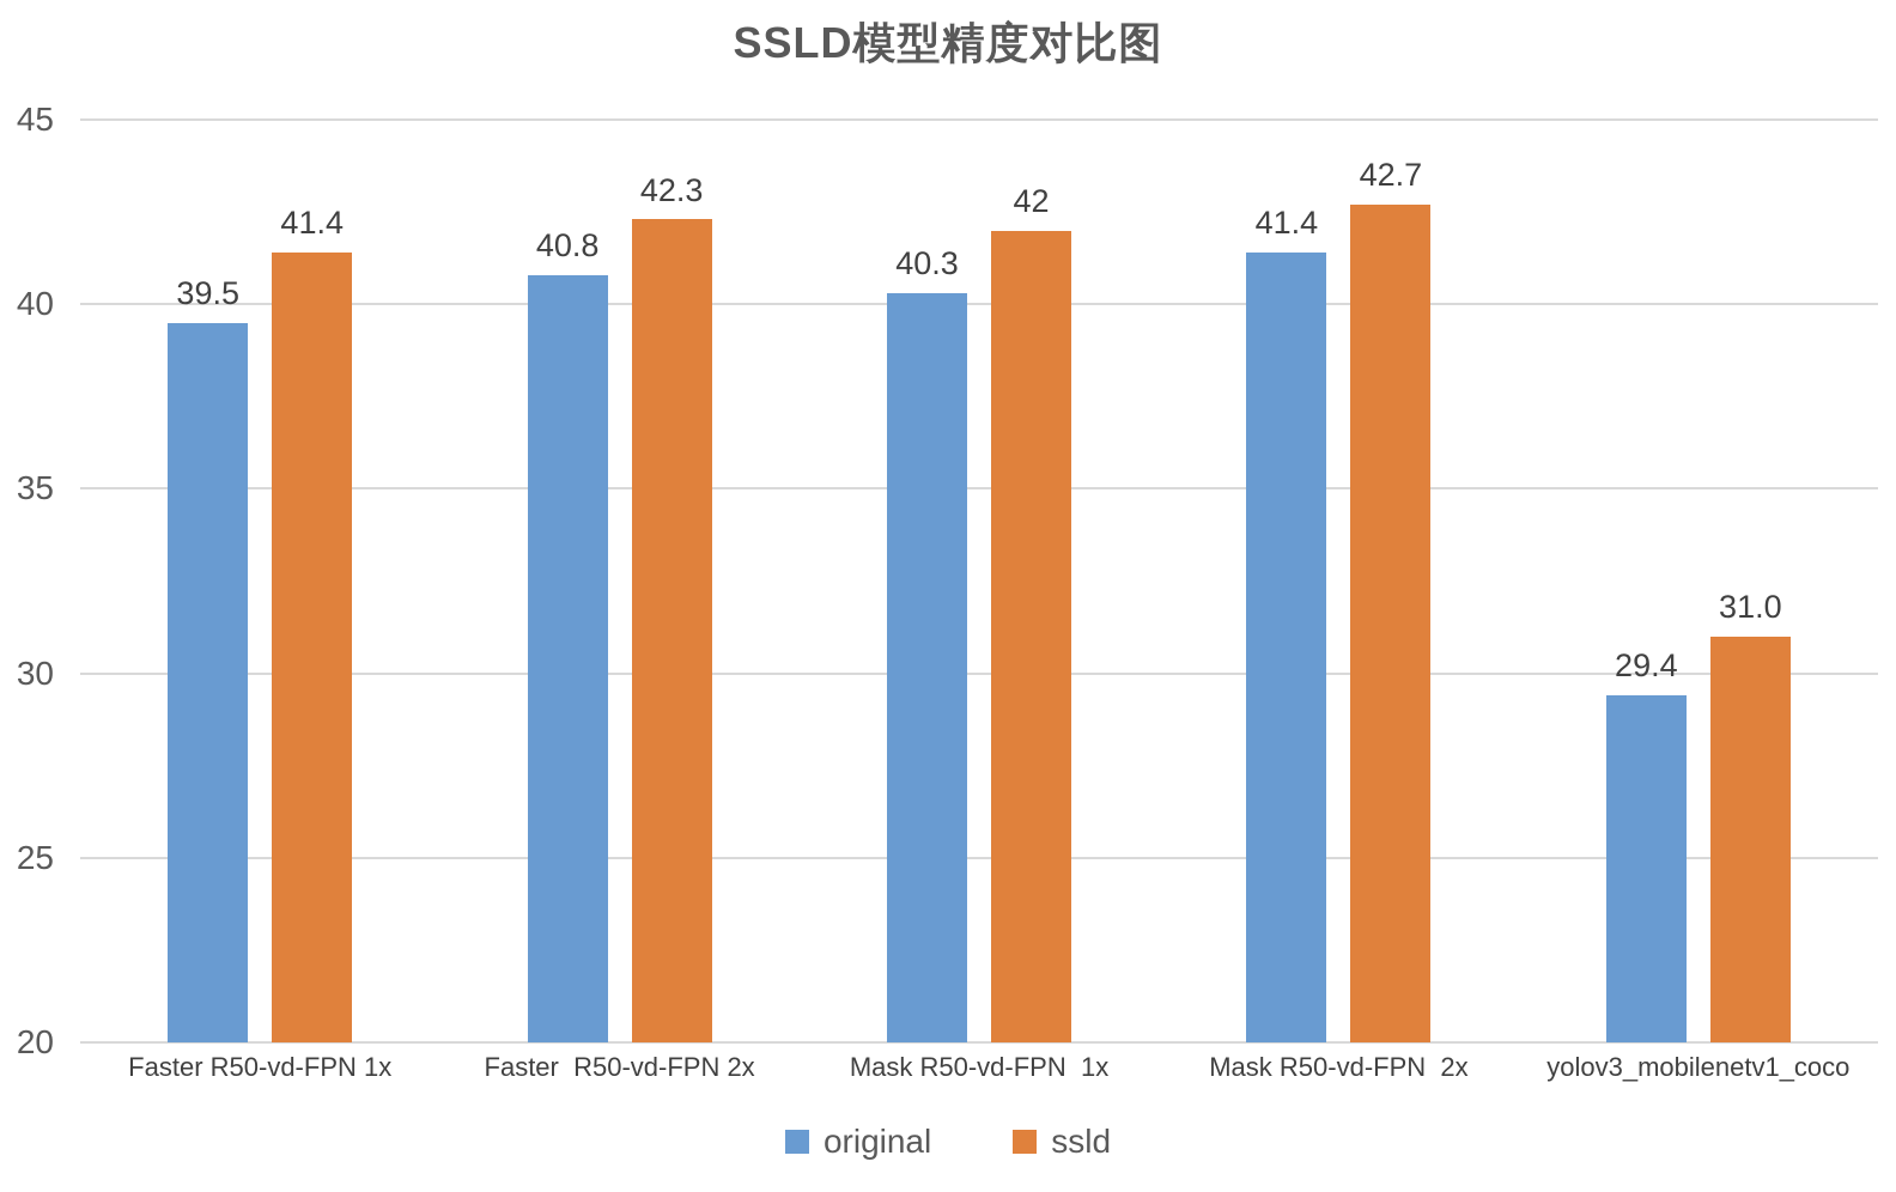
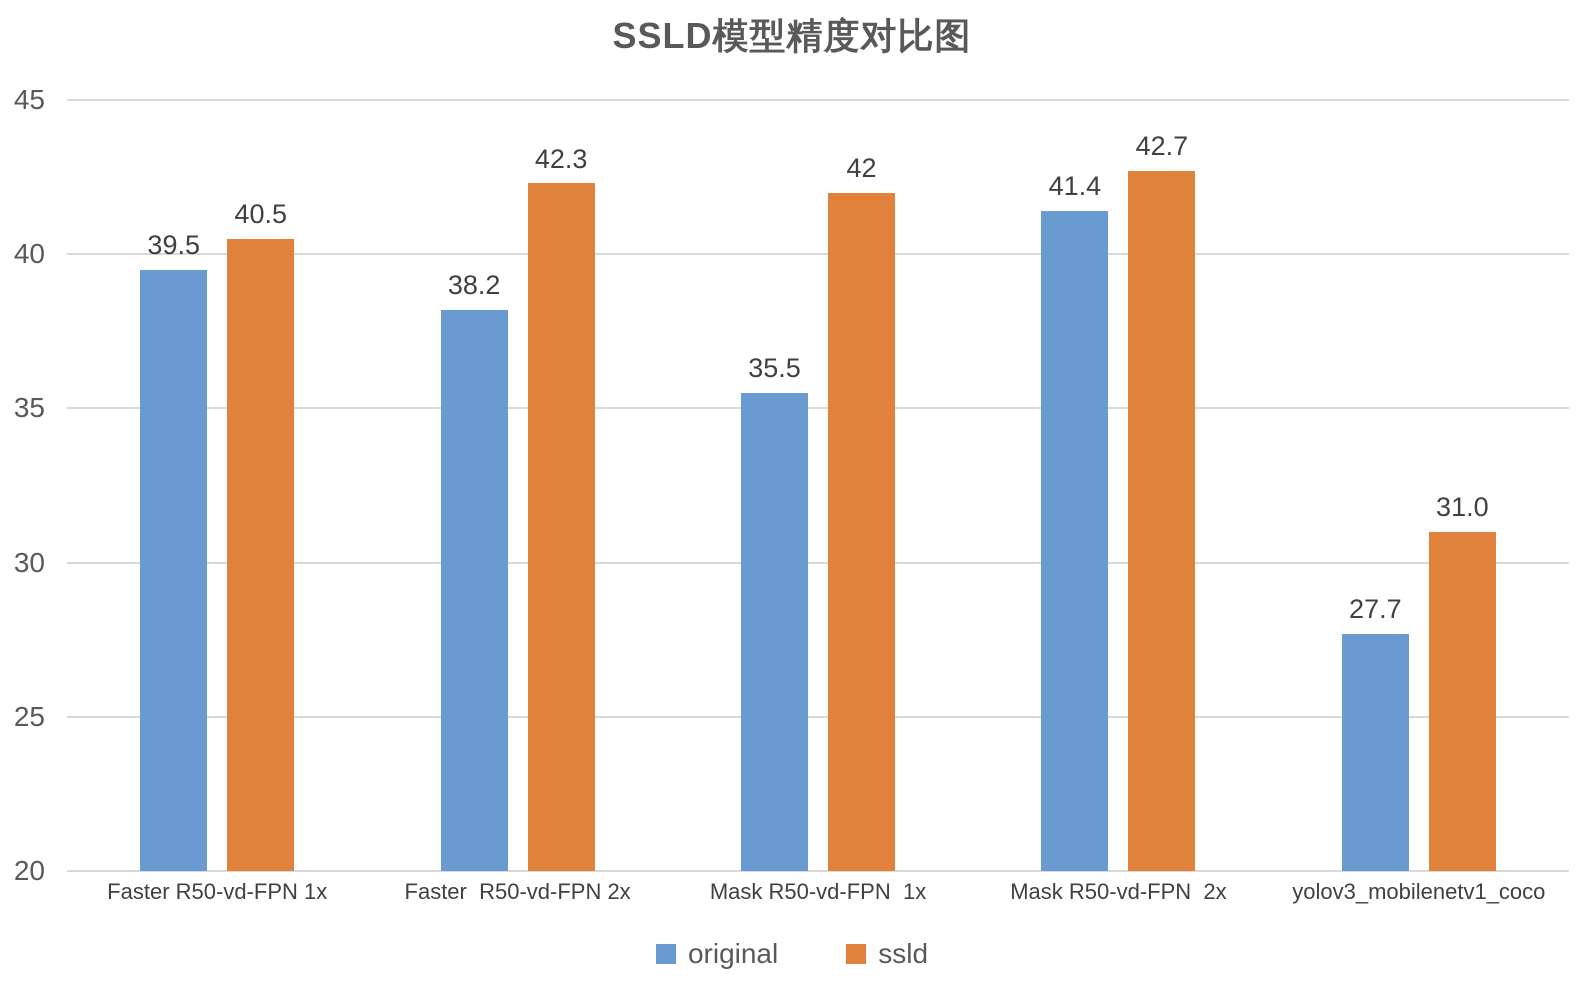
ssld/Faster R50-vd-FPN 1x: 41.4 -> 40.5
original/Faster R50-vd-FPN 2x: 40.8 -> 38.2
original/Mask R50-vd-FPN 1x: 40.3 -> 35.5
original/yolov3_mobilenetv1_coco: 29.4 -> 27.7
